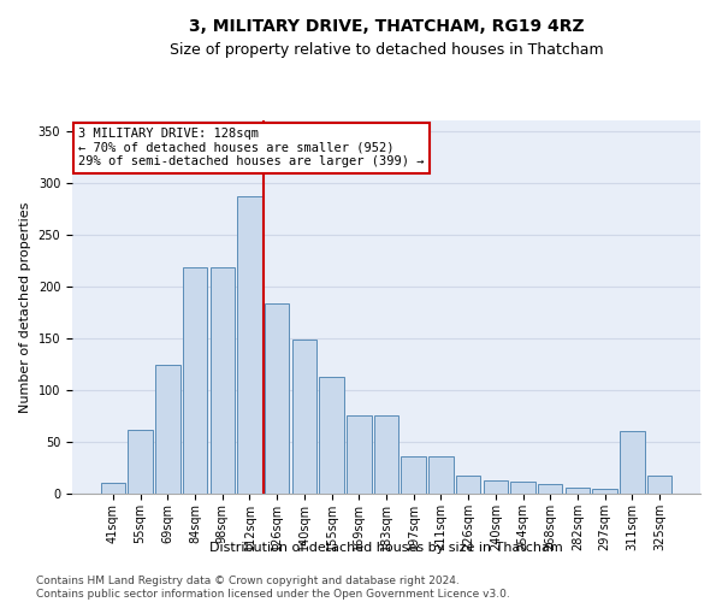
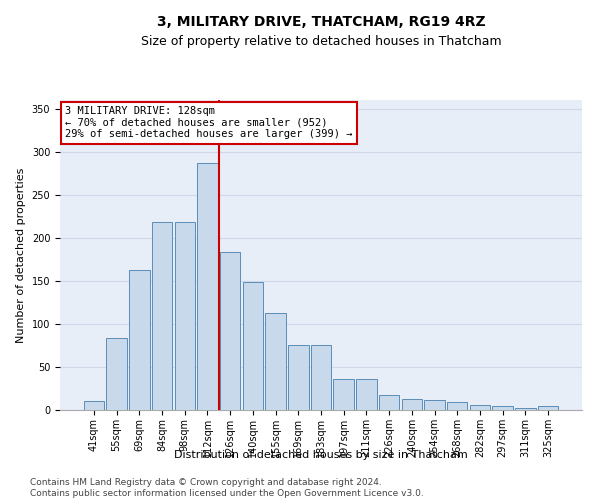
55sqm: 62 -> 84
69sqm: 124 -> 163
311sqm: 60 -> 2
325sqm: 18 -> 5
